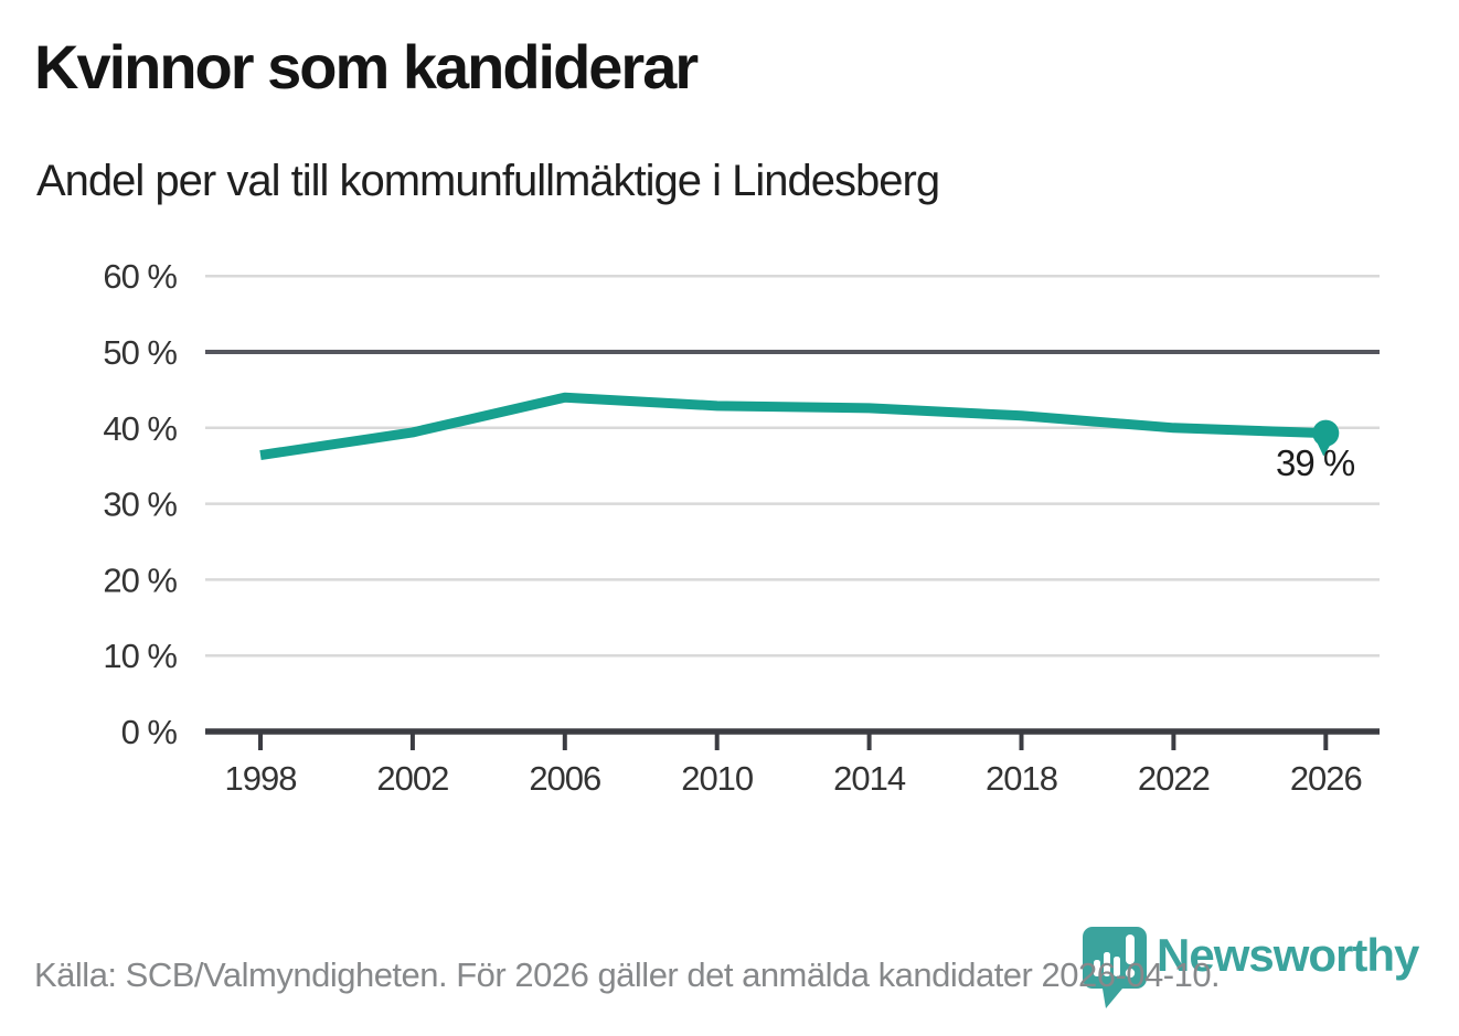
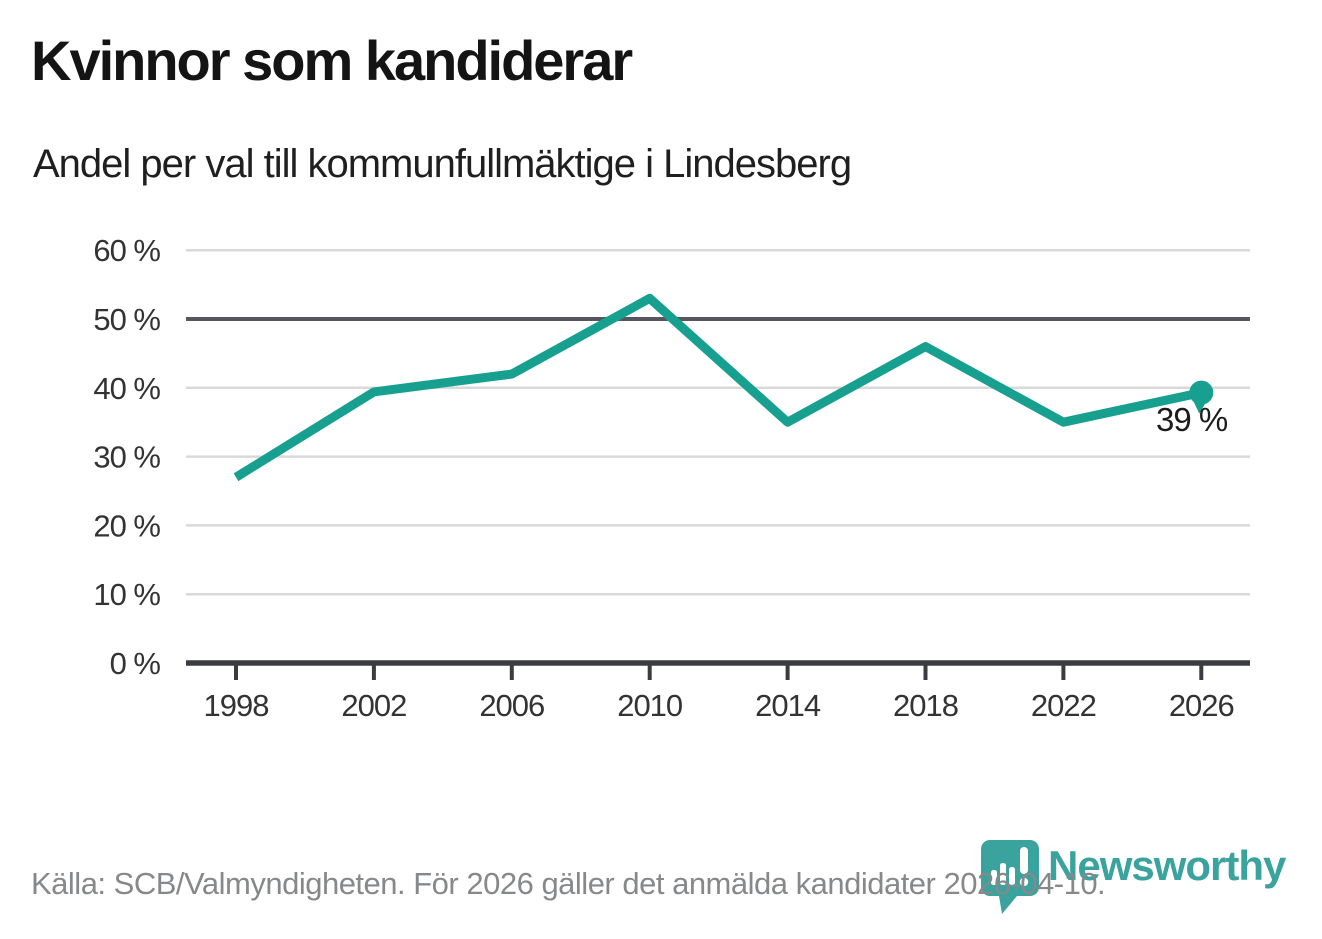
1998: 36% -> 27%
2006: 44% -> 42%
2010: 43% -> 53%
2014: 43% -> 35%
2018: 42% -> 46%
2022: 40% -> 35%
